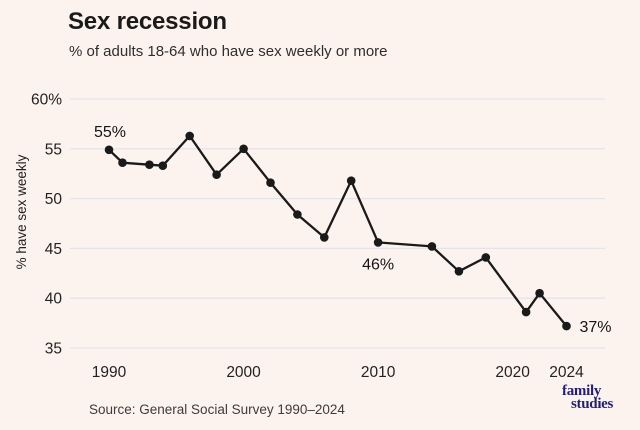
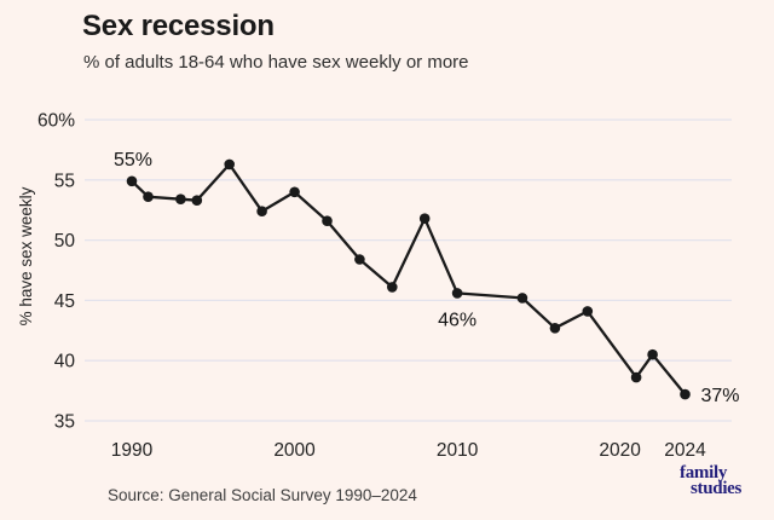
2000: 55% -> 54%
